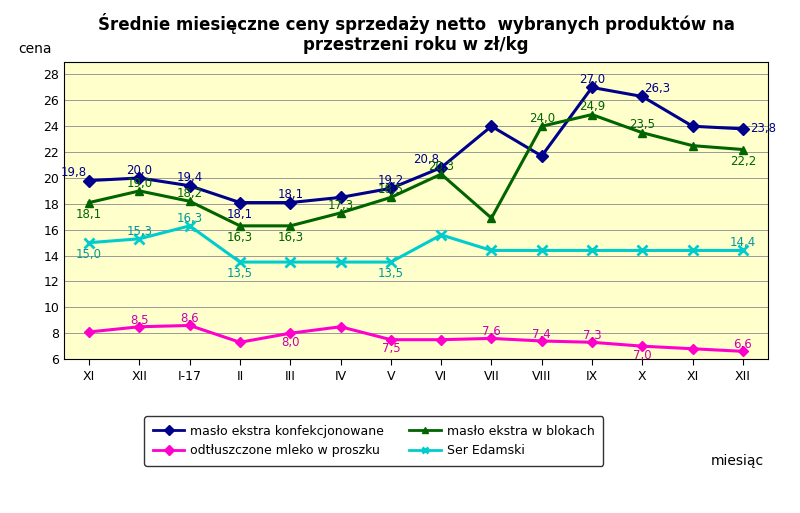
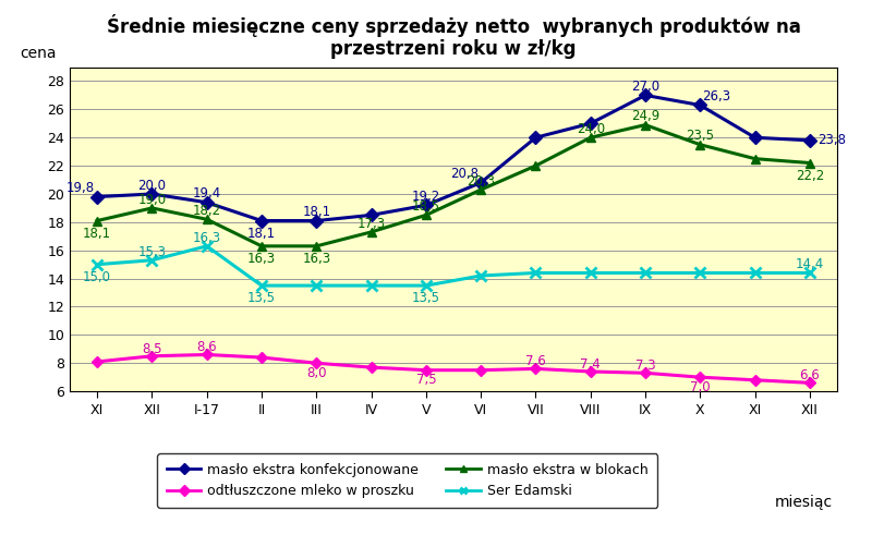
odtłuszczone mleko w proszku/II: 7.3 -> 8.4
odtłuszczone mleko w proszku/IV: 8.5 -> 7.7
Ser Edamski/VI: 15.6 -> 14.2
masło ekstra w blokach/VII: 16.9 -> 22.0
masło ekstra konfekcjonowane/VIII: 21.7 -> 25.0
